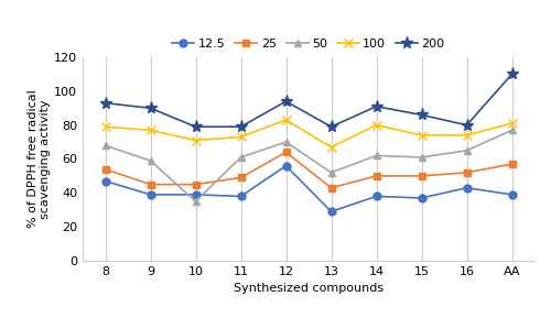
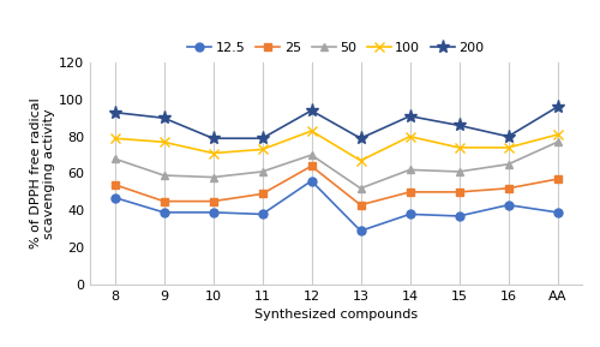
50/10: 35 -> 58
200/AA: 110 -> 96
